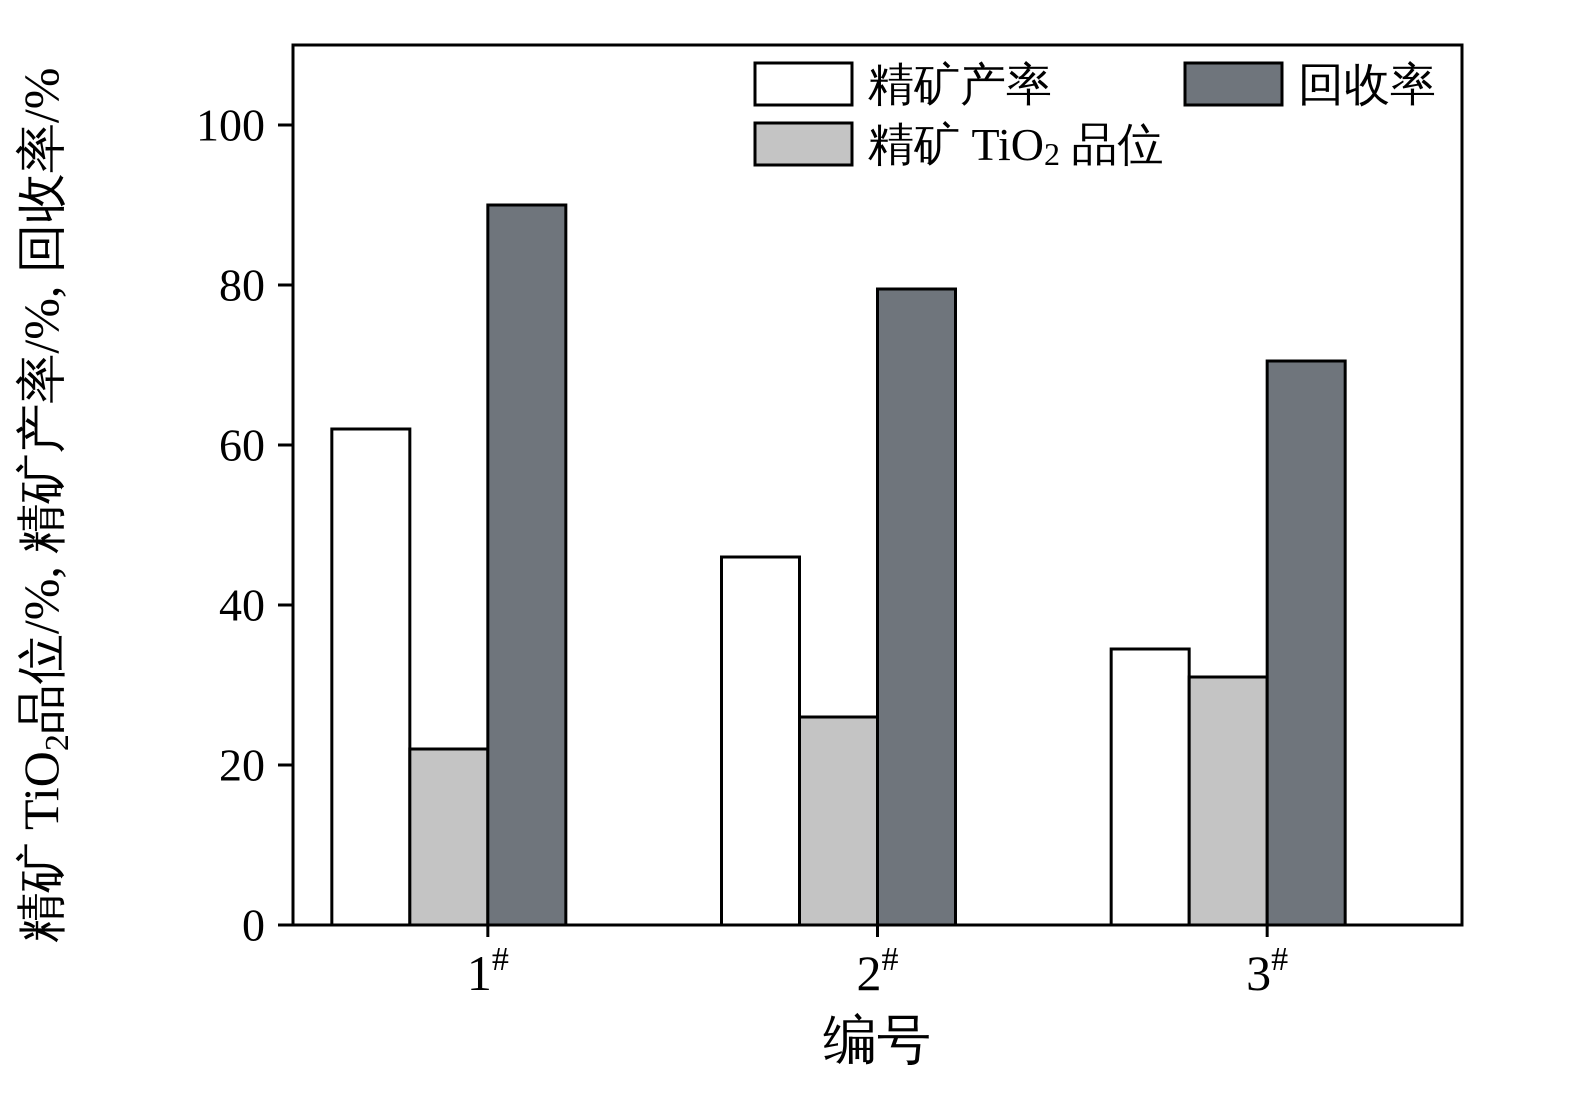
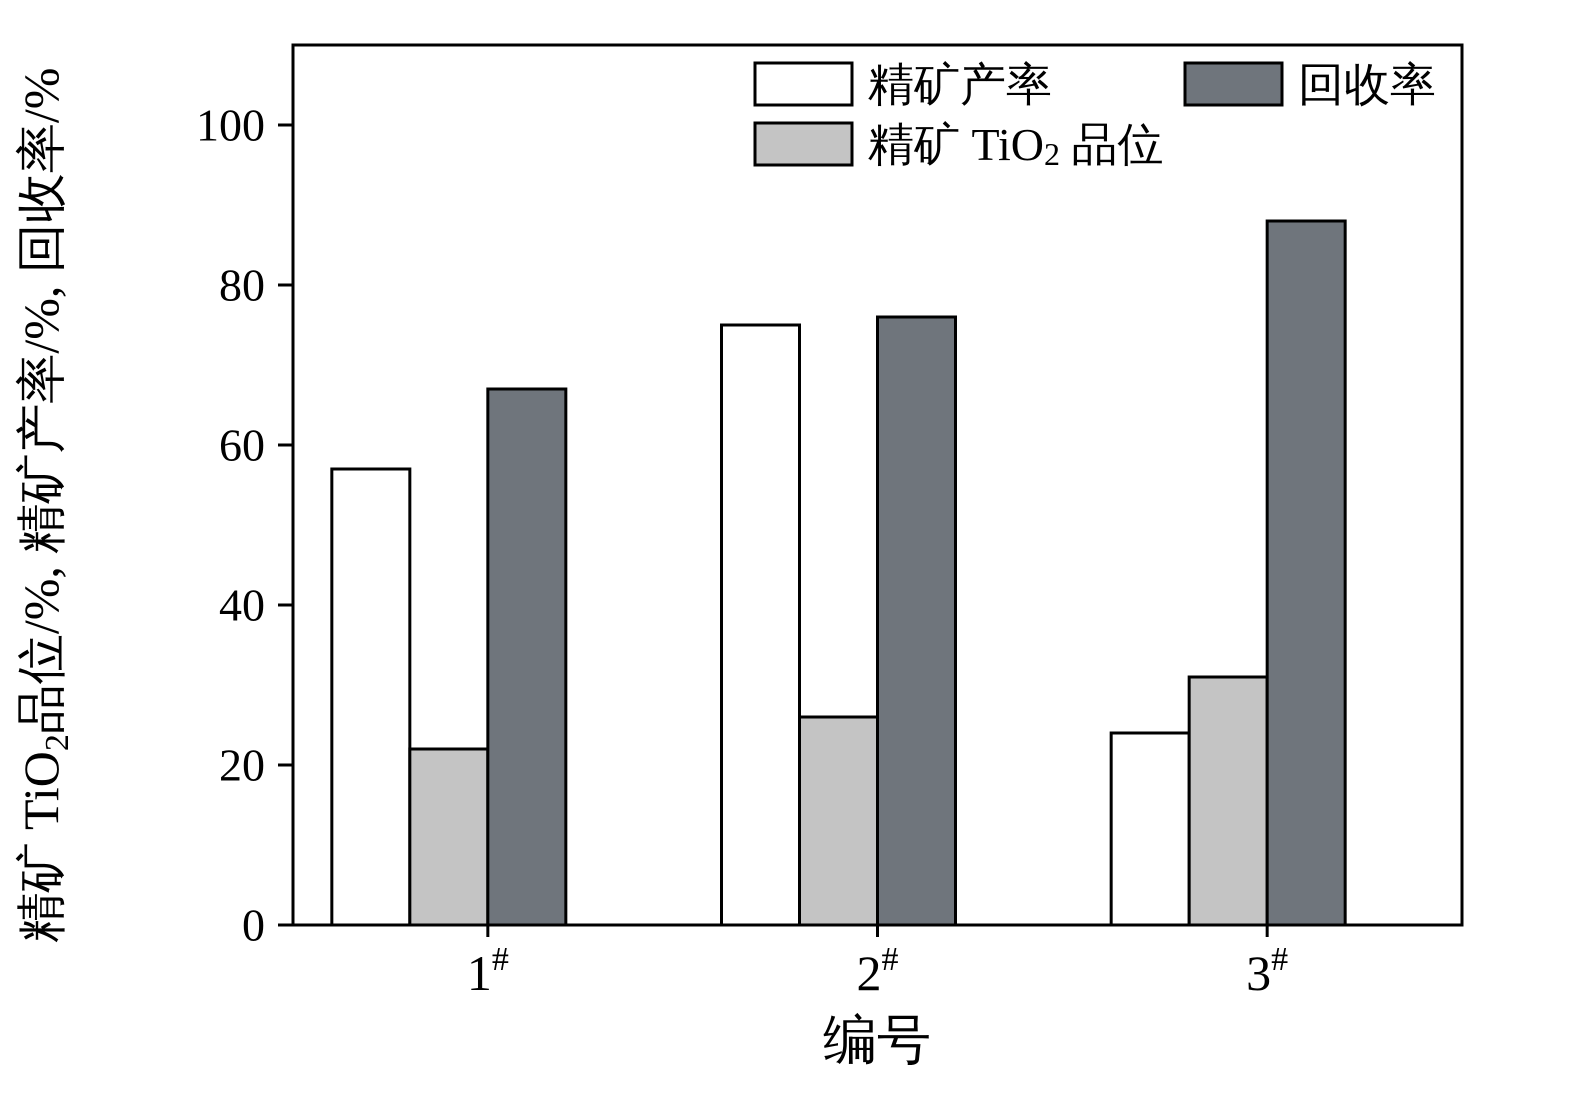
精矿产率/1#: 62 -> 57
回收率/1#: 90 -> 67
精矿产率/2#: 46 -> 75
回收率/2#: 80 -> 76
精矿产率/3#: 34 -> 24
回收率/3#: 70 -> 88
